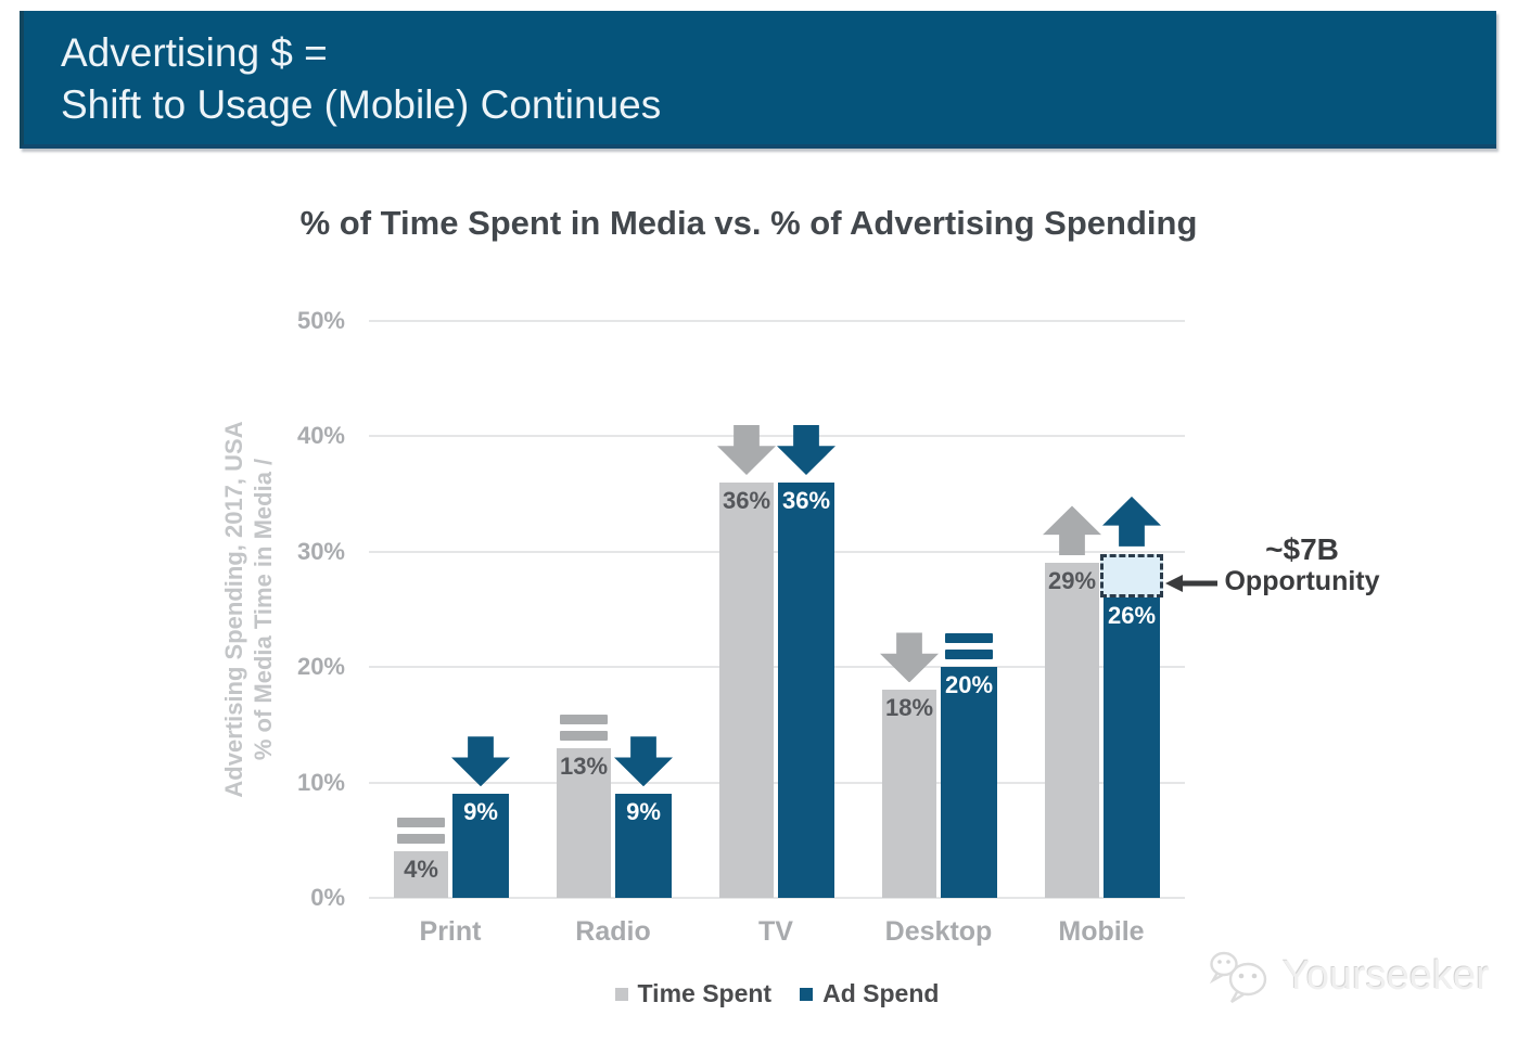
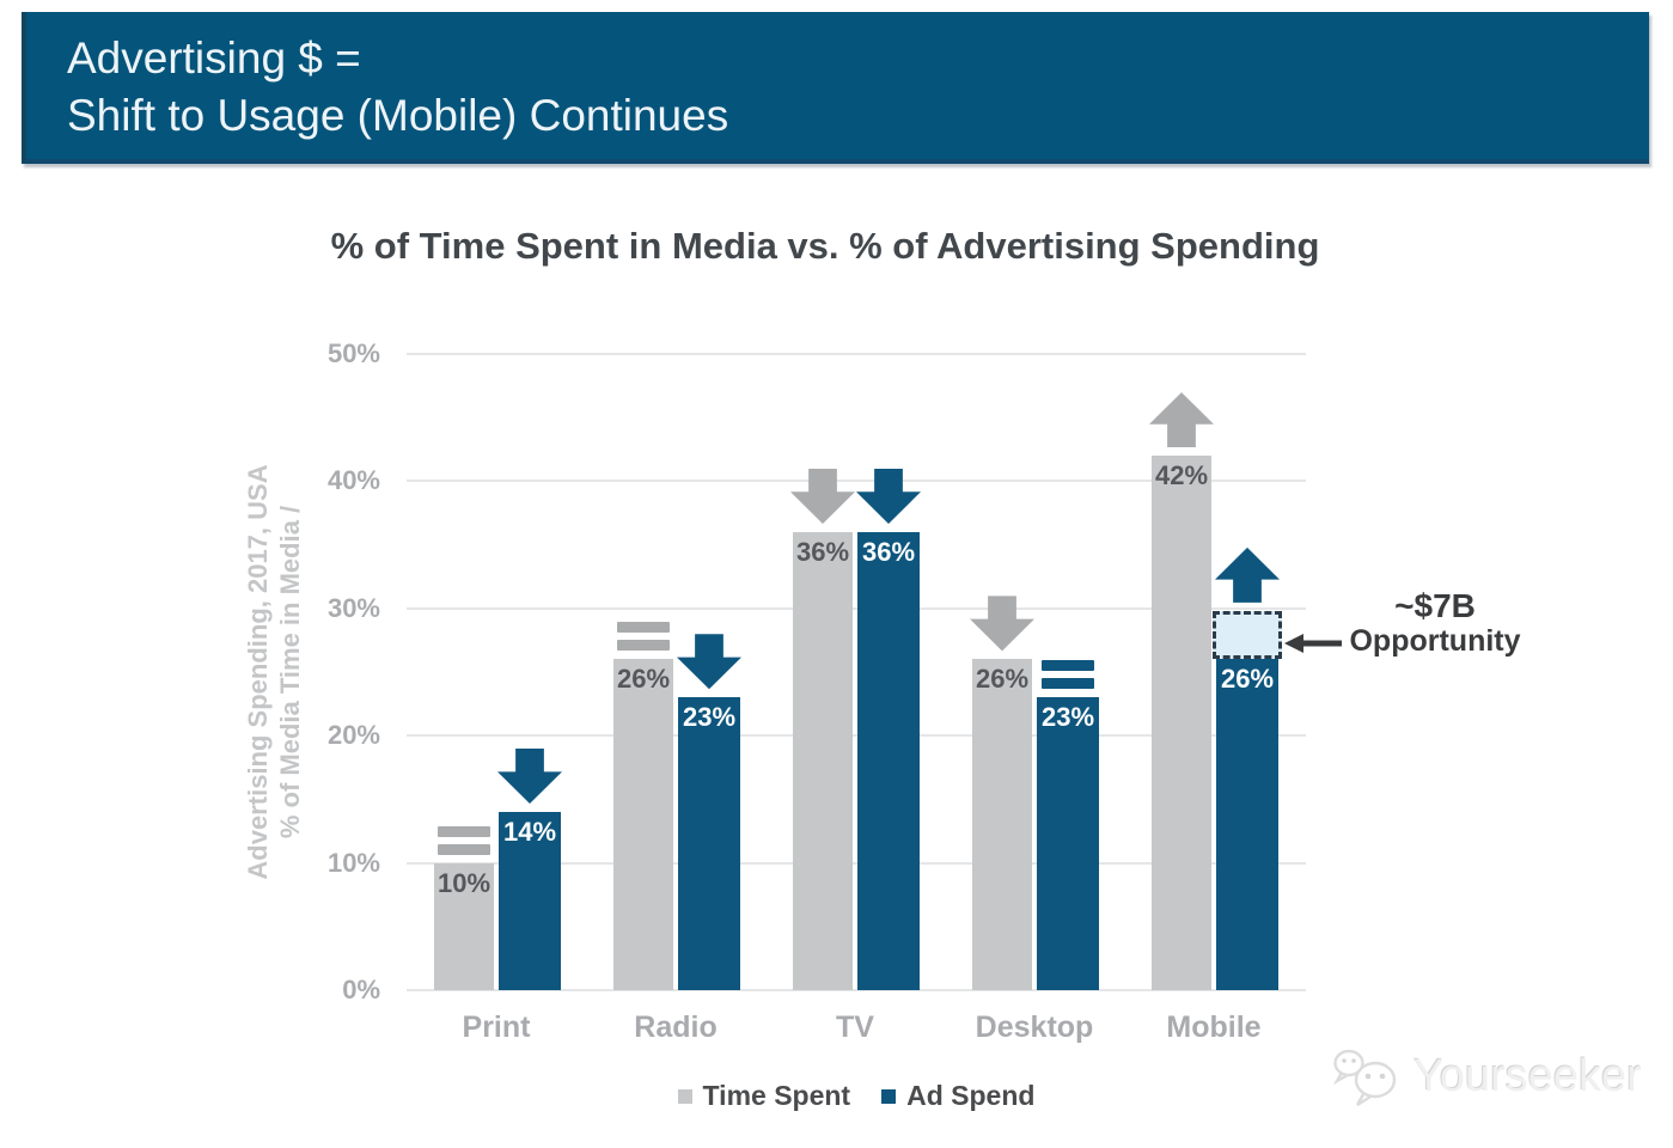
Time Spent/Print: 4% -> 10%
Ad Spend/Print: 9% -> 14%
Time Spent/Radio: 13% -> 26%
Ad Spend/Radio: 9% -> 23%
Time Spent/Desktop: 18% -> 26%
Ad Spend/Desktop: 20% -> 23%
Time Spent/Mobile: 29% -> 42%
